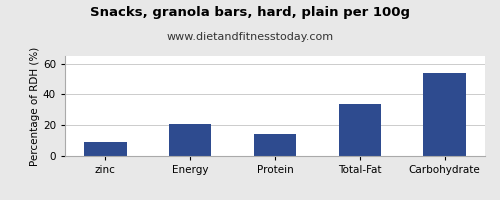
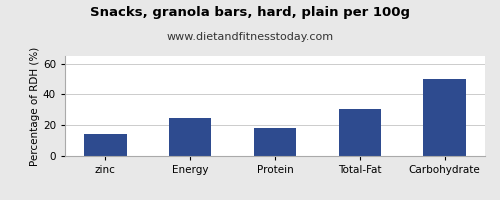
zinc: 9 -> 14
Energy: 21 -> 24
Protein: 14 -> 18
Total-Fat: 34 -> 30
Carbohydrate: 54 -> 50
